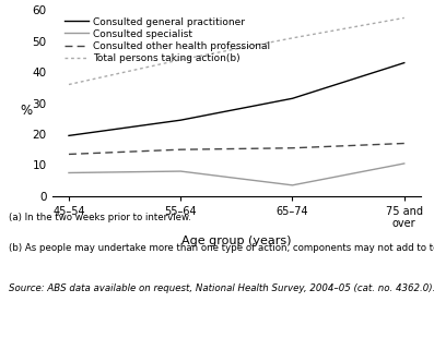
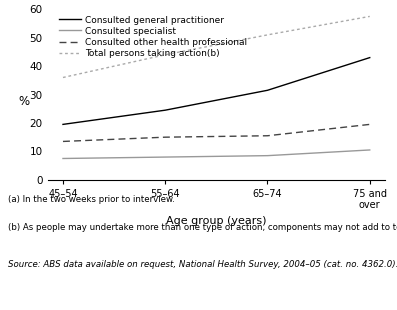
Consulted specialist/65–74: 3.5 -> 8.5
Consulted other health professional/75 and over: 17.0 -> 19.5
